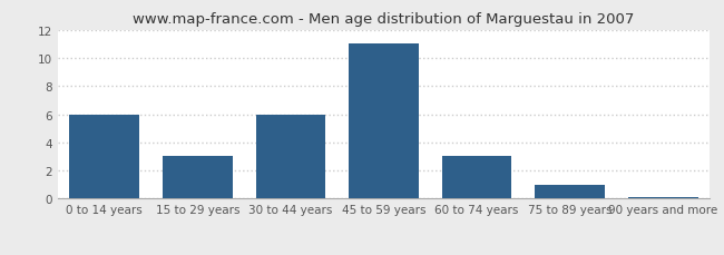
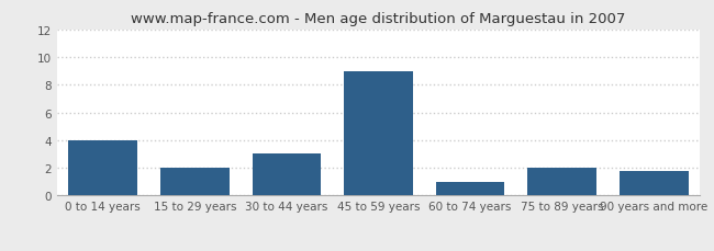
0 to 14 years: 6.0 -> 4.0
15 to 29 years: 3.0 -> 2.0
30 to 44 years: 6.0 -> 3.0
45 to 59 years: 11.0 -> 9.0
60 to 74 years: 3.0 -> 1.0
75 to 89 years: 1.0 -> 2.0
90 years and more: 0.1 -> 1.8
